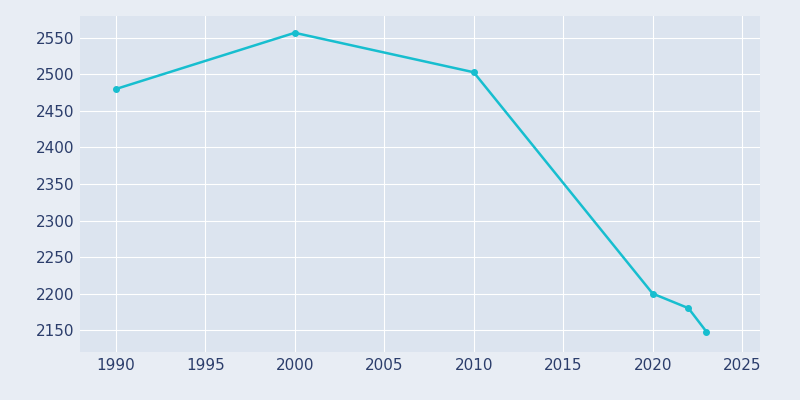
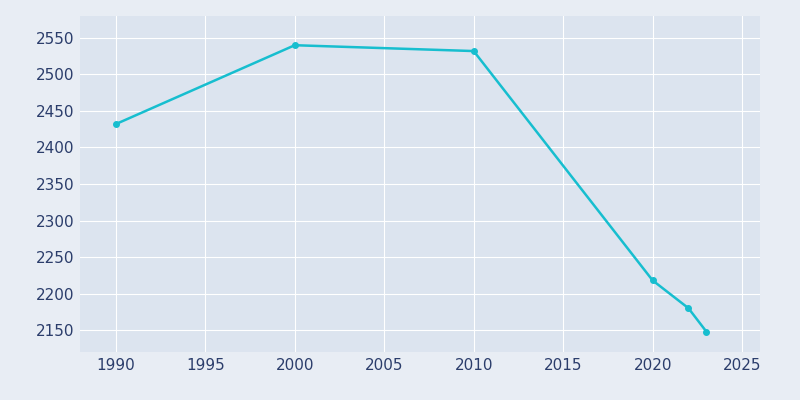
1990: 2480 -> 2432
2000: 2557 -> 2540
2010: 2503 -> 2532
2020: 2200 -> 2218
